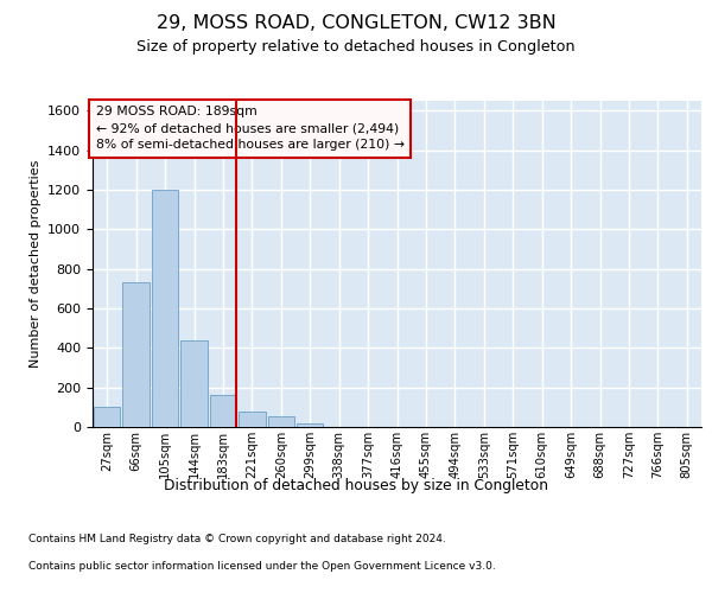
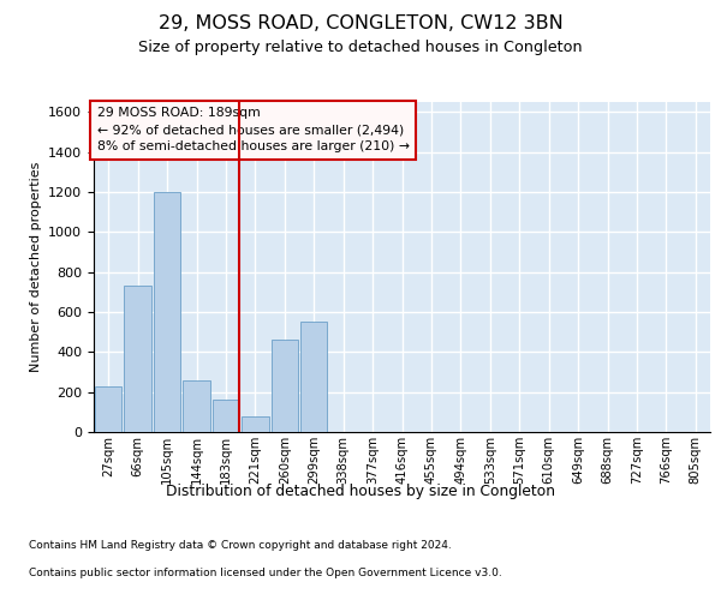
27sqm: 100 -> 230
144sqm: 440 -> 260
260sqm: 60 -> 460
299sqm: 20 -> 550
